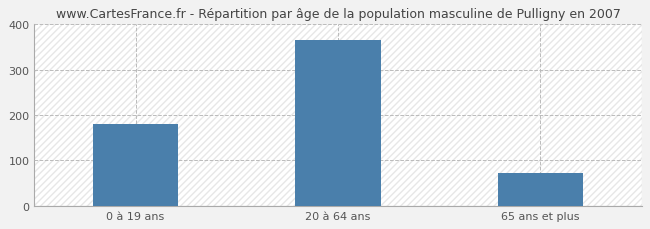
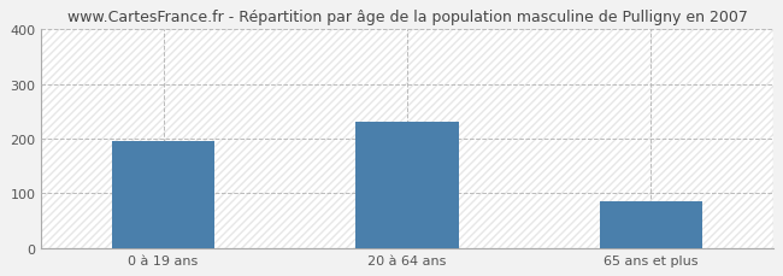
0 à 19 ans: 180 -> 195
20 à 64 ans: 365 -> 230
65 ans et plus: 72 -> 85
